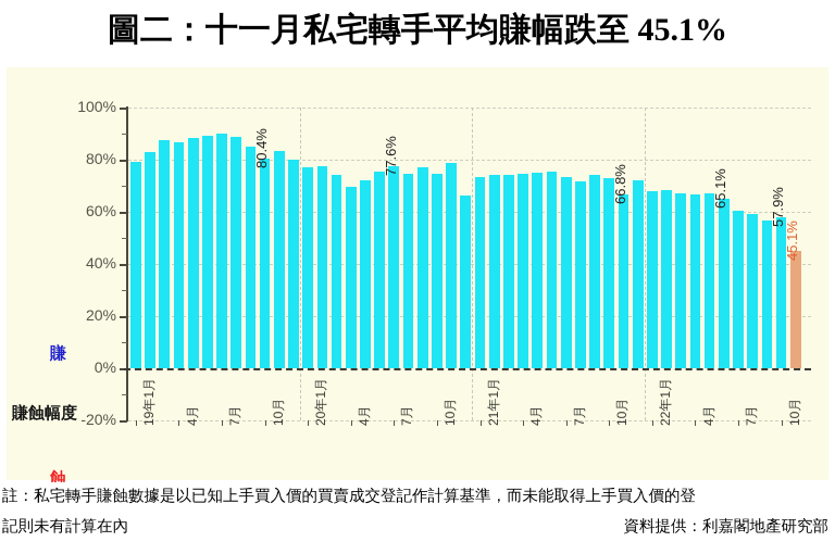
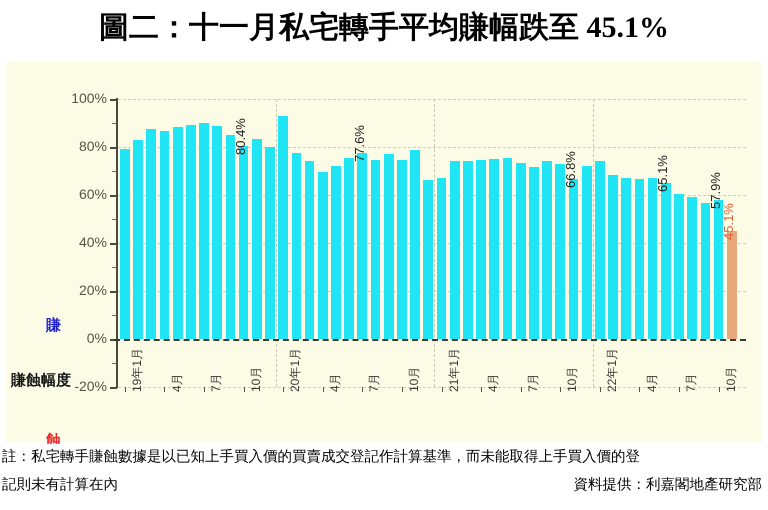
20年1月: 77% -> 93%
21年1月: 74% -> 67%
22年1月: 68% -> 74%
